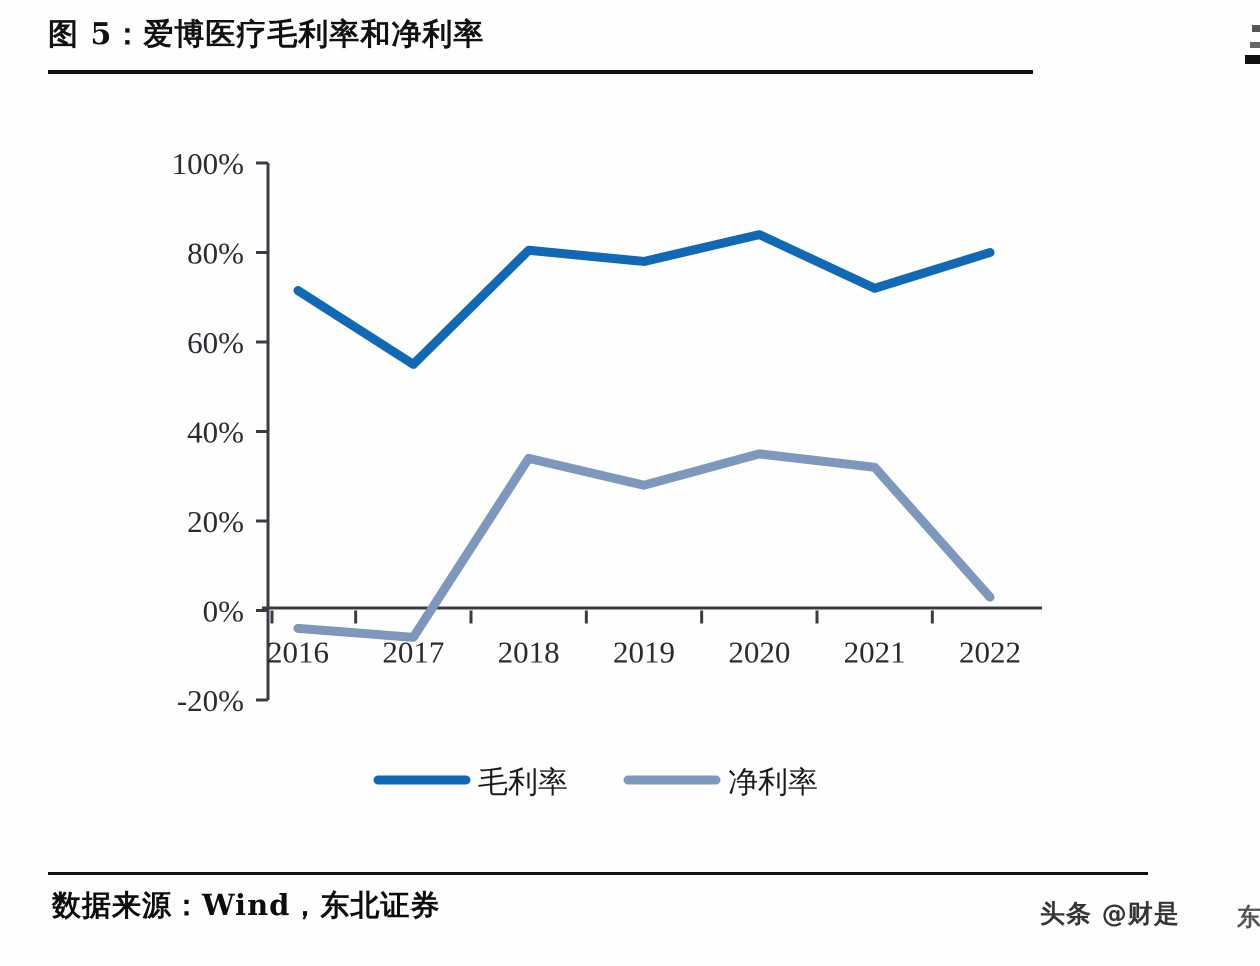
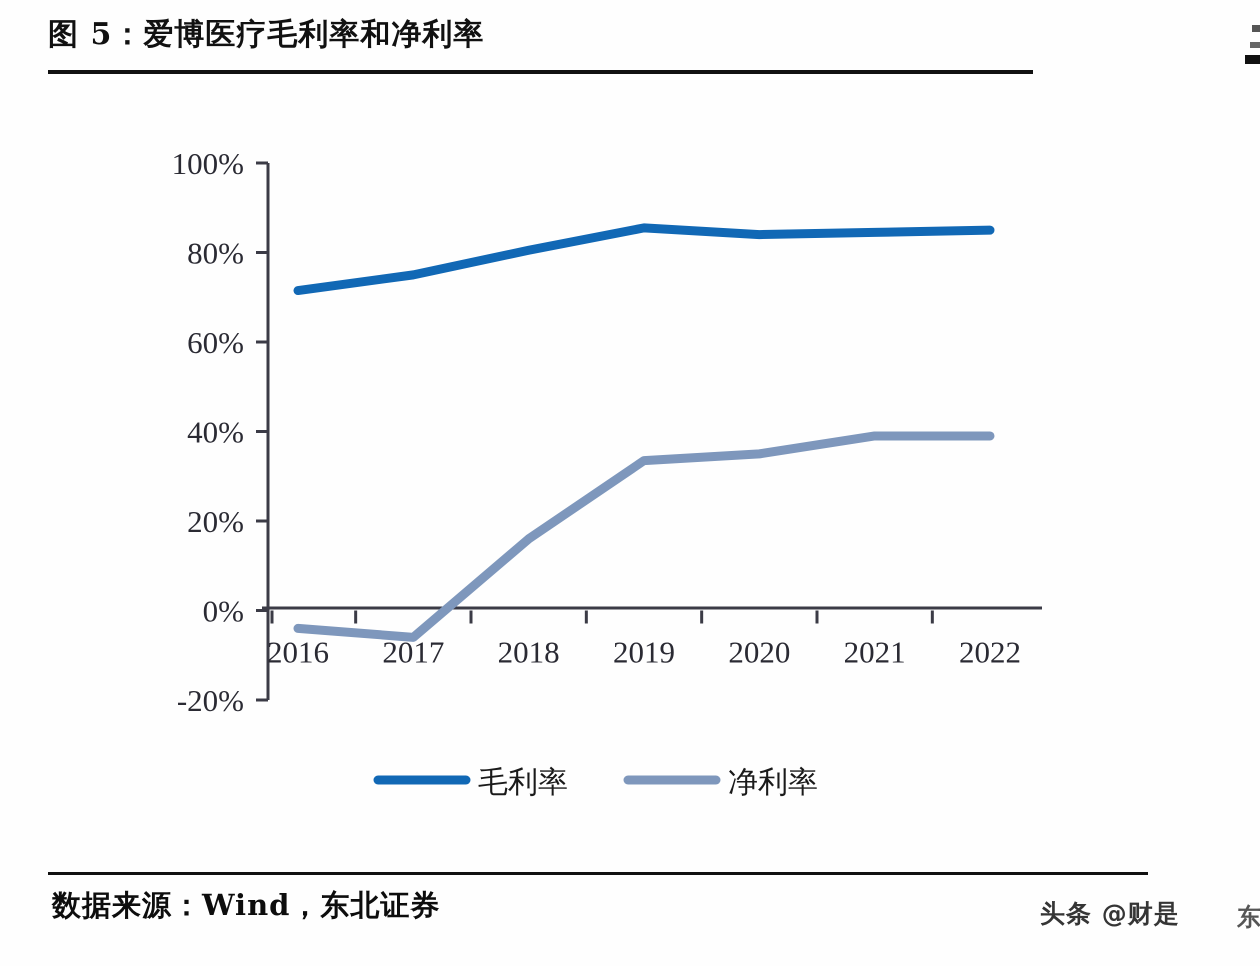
毛利率/2017: 55% -> 75%
净利率/2018: 34% -> 16%
毛利率/2019: 78% -> 86%
净利率/2019: 28% -> 34%
毛利率/2021: 72% -> 84%
净利率/2021: 32% -> 39%
毛利率/2022: 80% -> 85%
净利率/2022: 3% -> 39%
